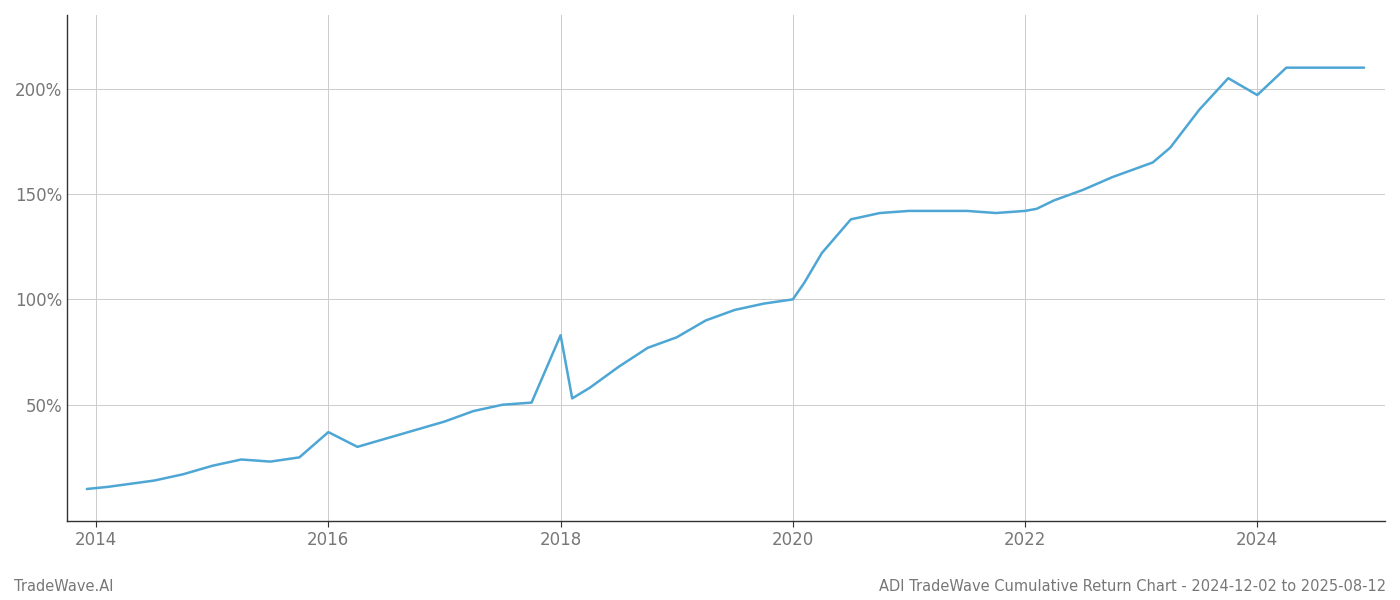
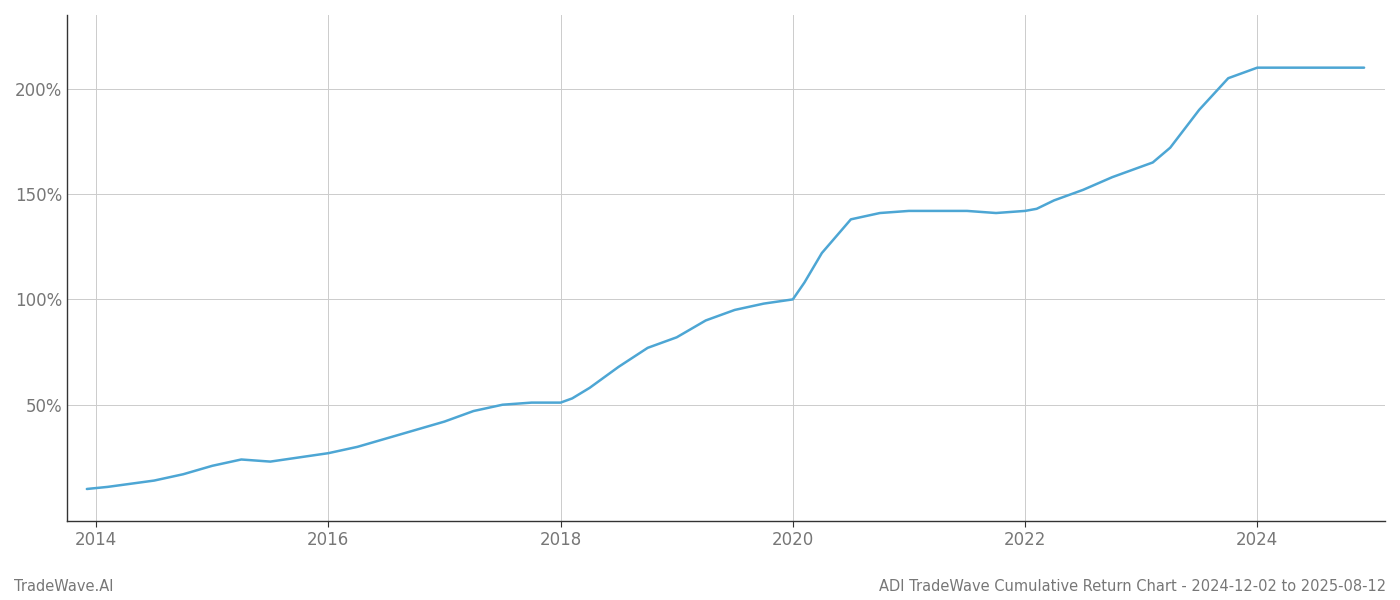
2016: 37% -> 27%
2018: 83% -> 51%
2024: 197% -> 210%
